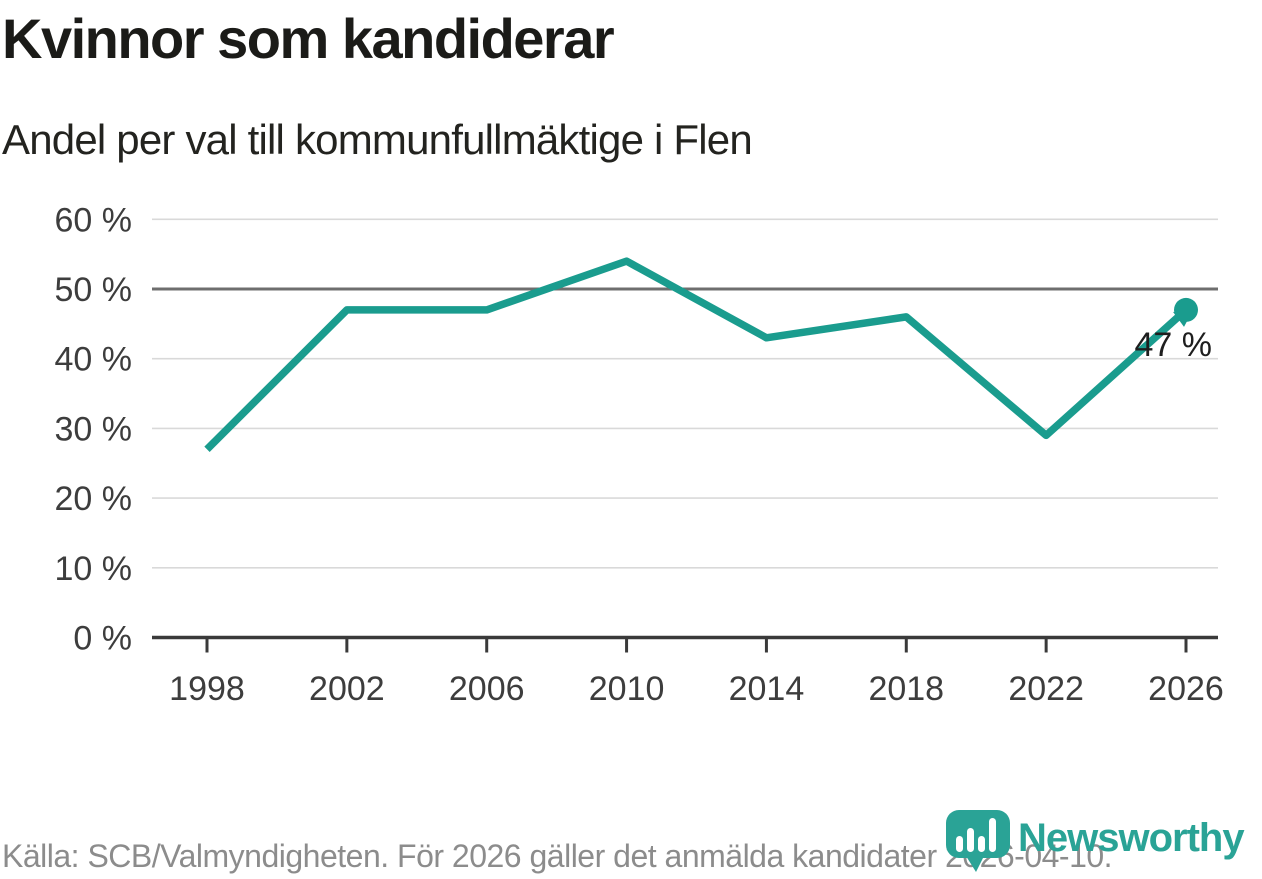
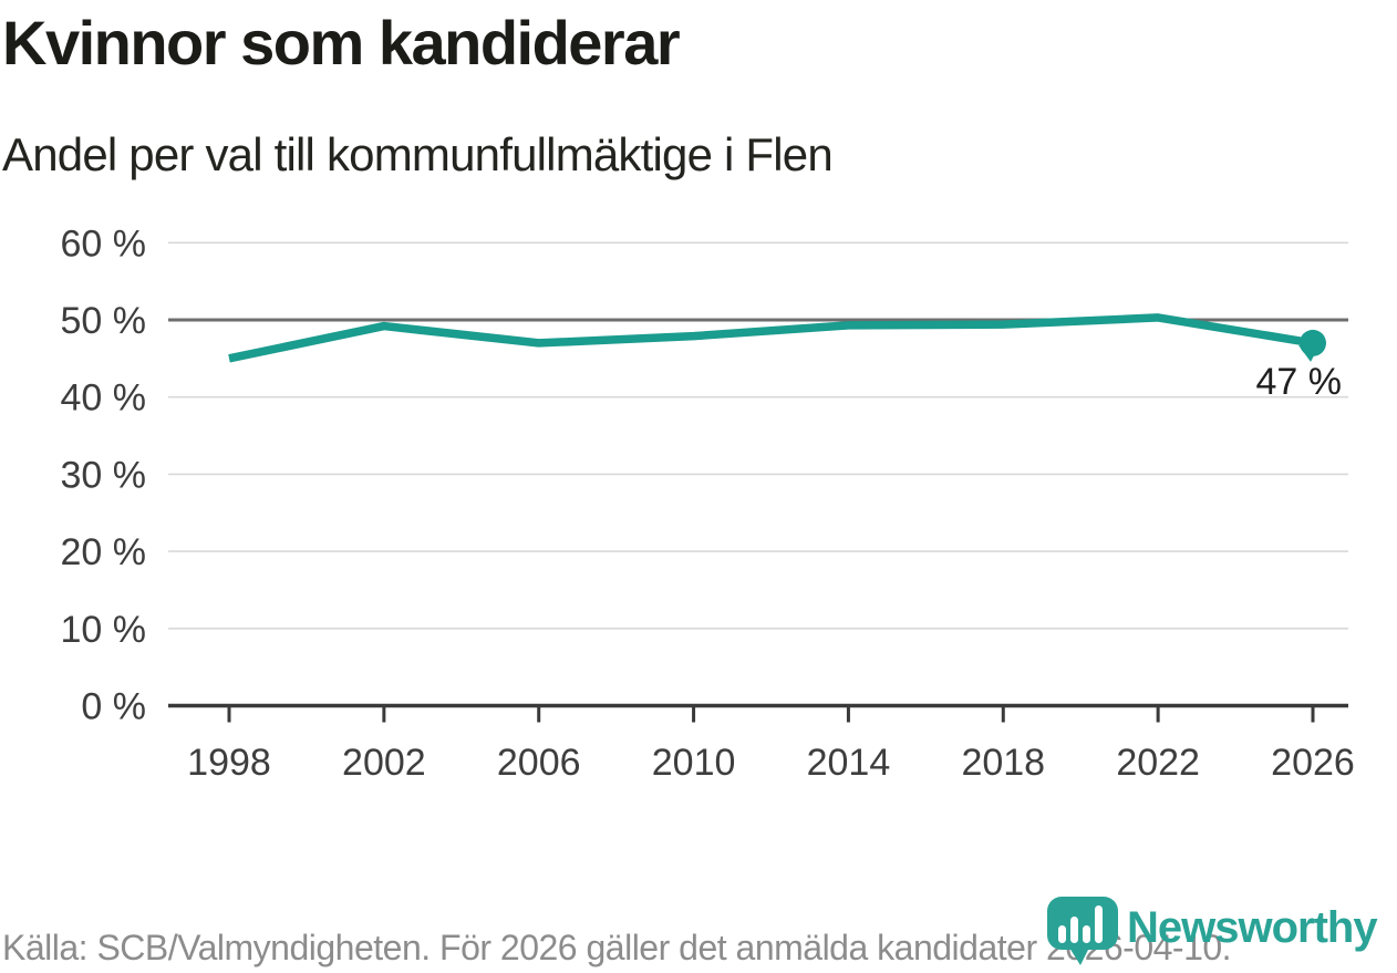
1998: 27% -> 45%
2002: 47% -> 49%
2010: 54% -> 48%
2014: 43% -> 49%
2018: 46% -> 49%
2022: 29% -> 50%
